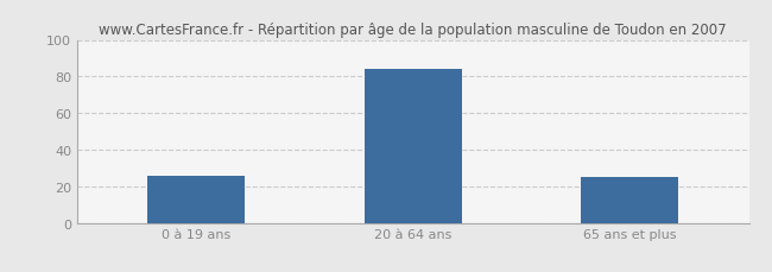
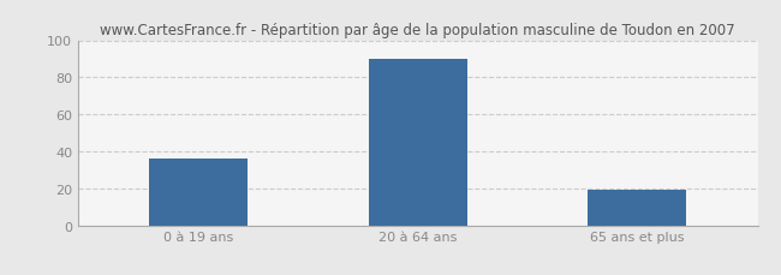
0 à 19 ans: 26 -> 36
20 à 64 ans: 84 -> 90
65 ans et plus: 25 -> 19
